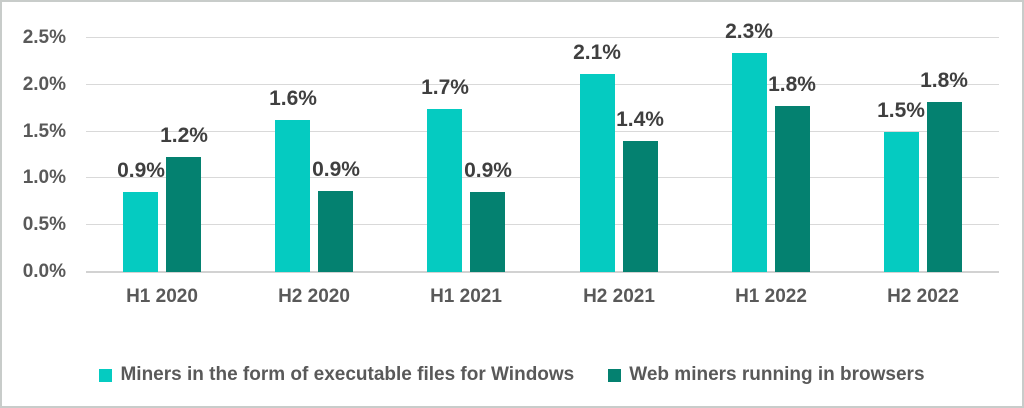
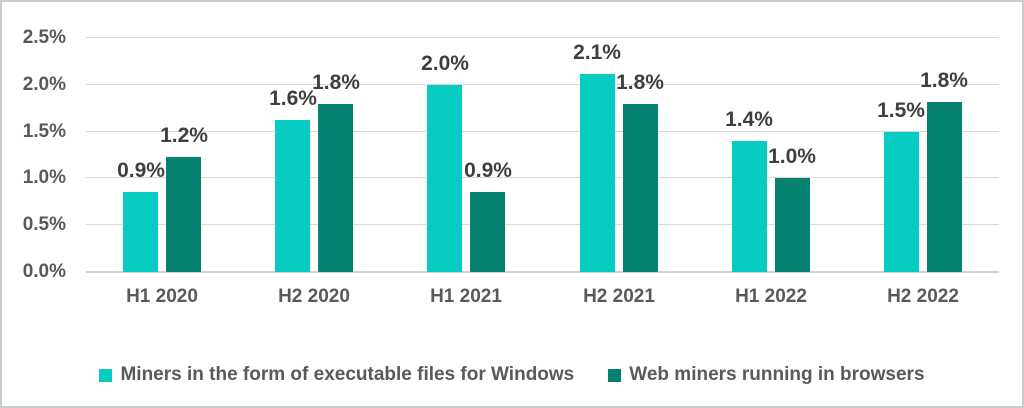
Web miners running in browsers/H2 2020: 0.9% -> 1.8%
Miners in the form of executable files for Windows/H1 2021: 1.7% -> 2.0%
Web miners running in browsers/H2 2021: 1.4% -> 1.8%
Miners in the form of executable files for Windows/H1 2022: 2.3% -> 1.4%
Web miners running in browsers/H1 2022: 1.8% -> 1.0%
